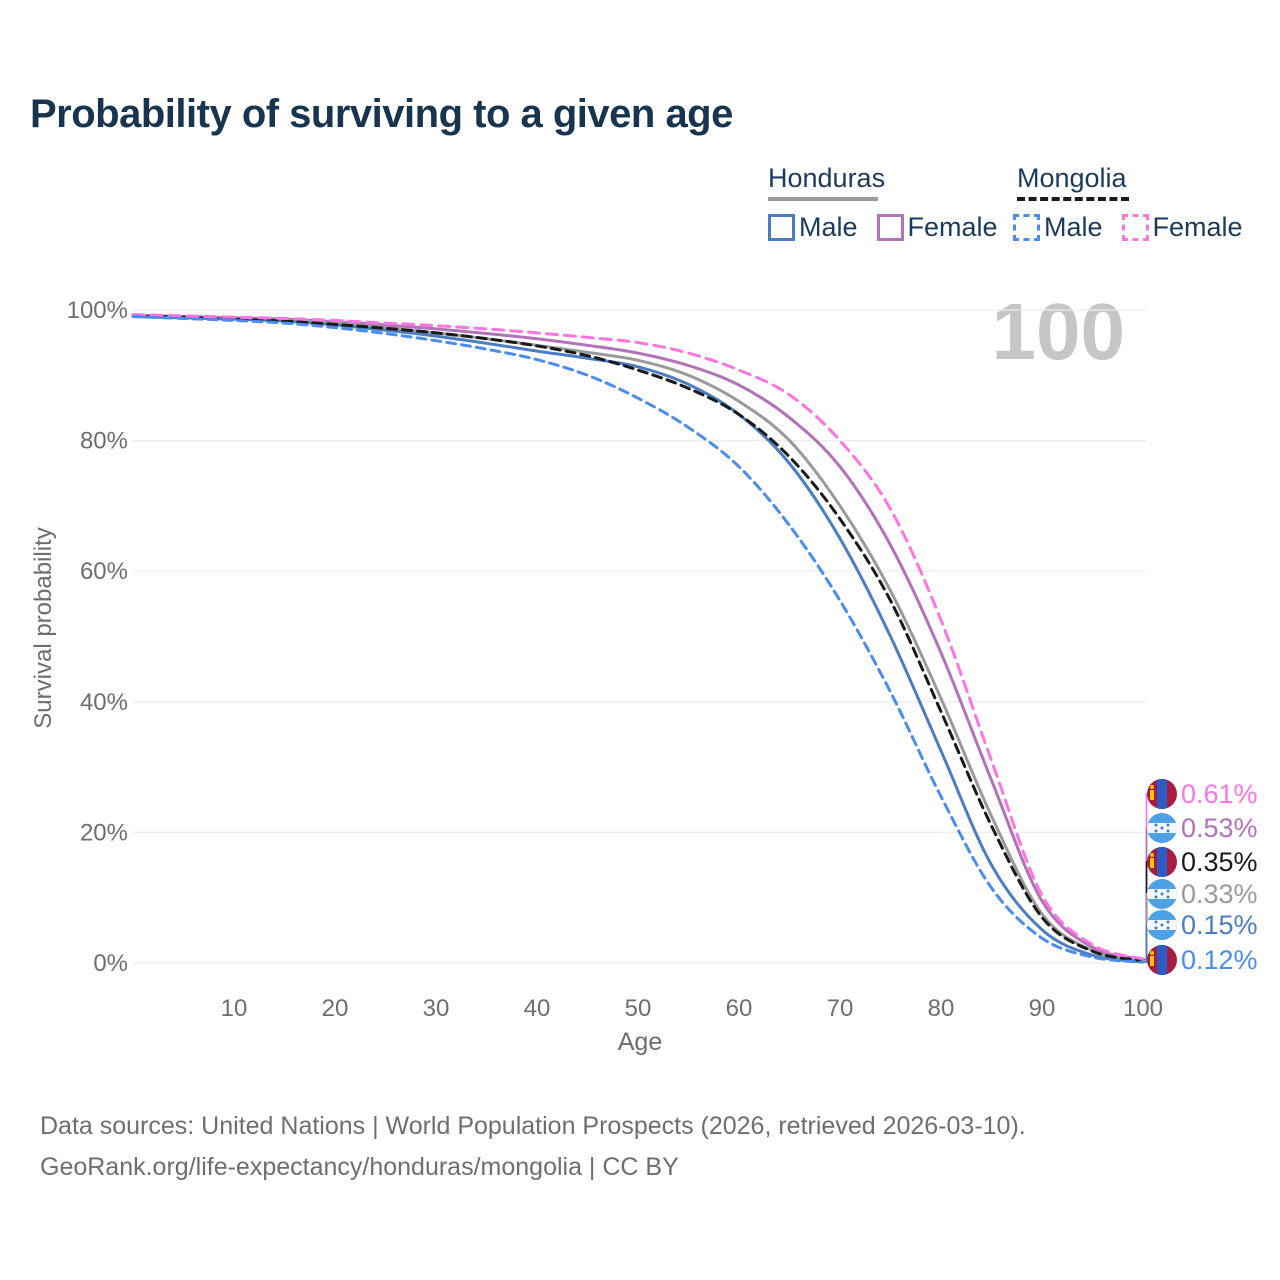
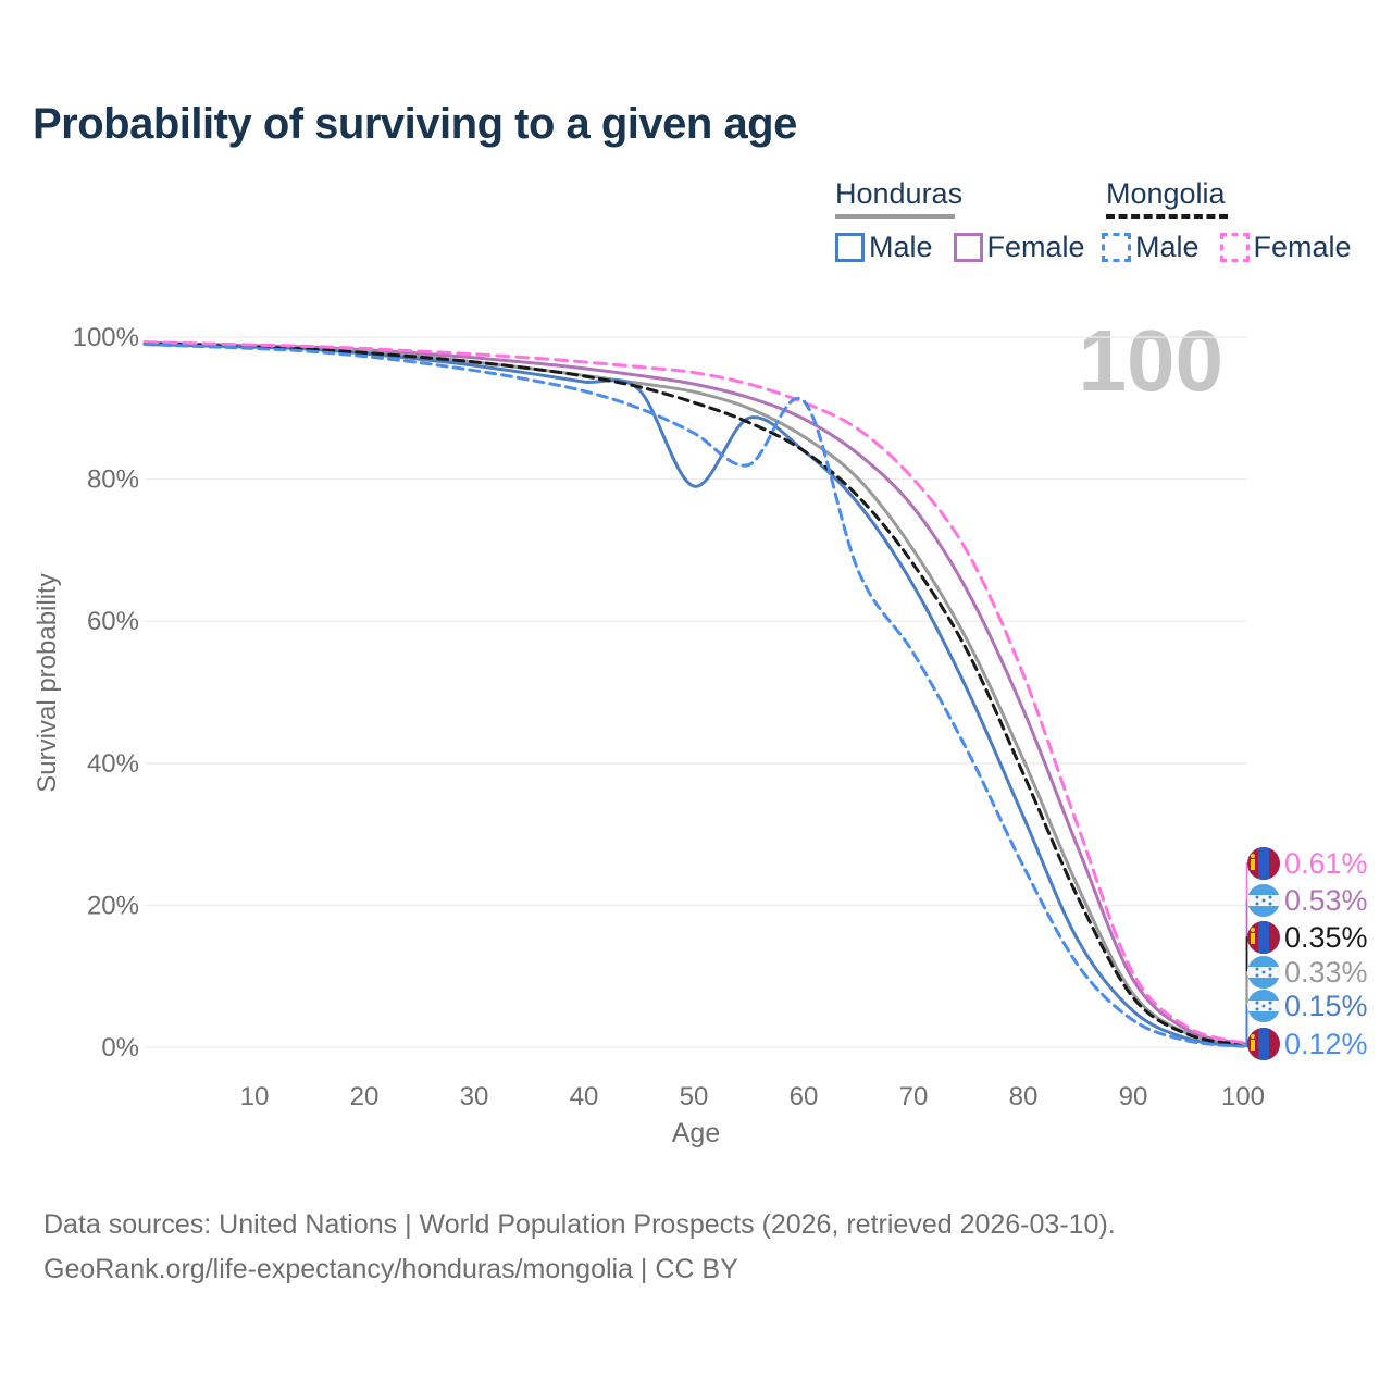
Honduras Male/50: 91% -> 79%
Mongolia Male/60: 76% -> 91%
